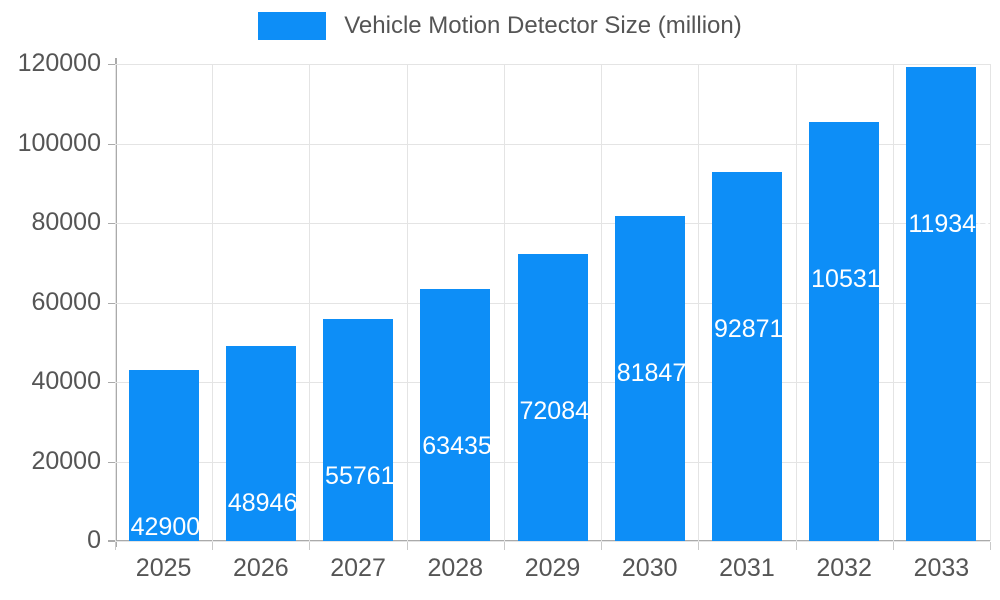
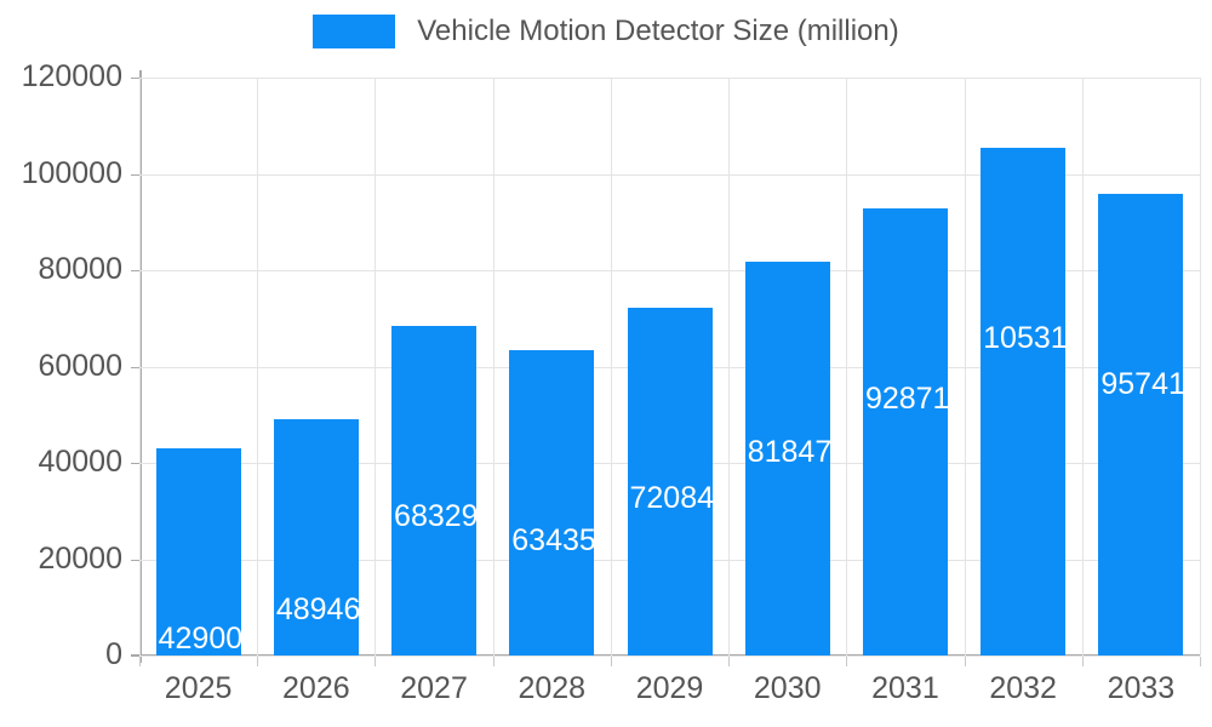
2027: 55761 -> 68329
2033: 119345 -> 95741
